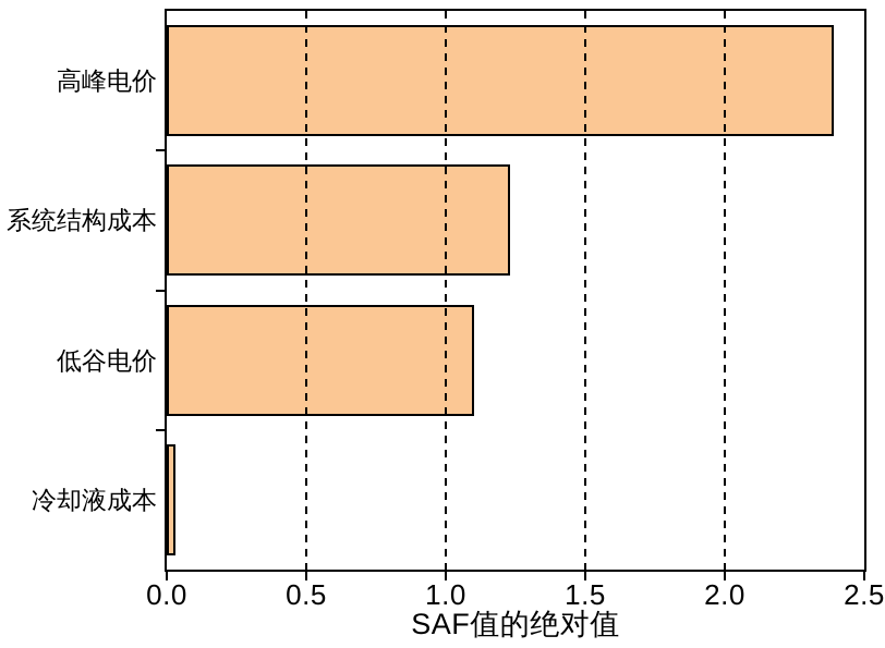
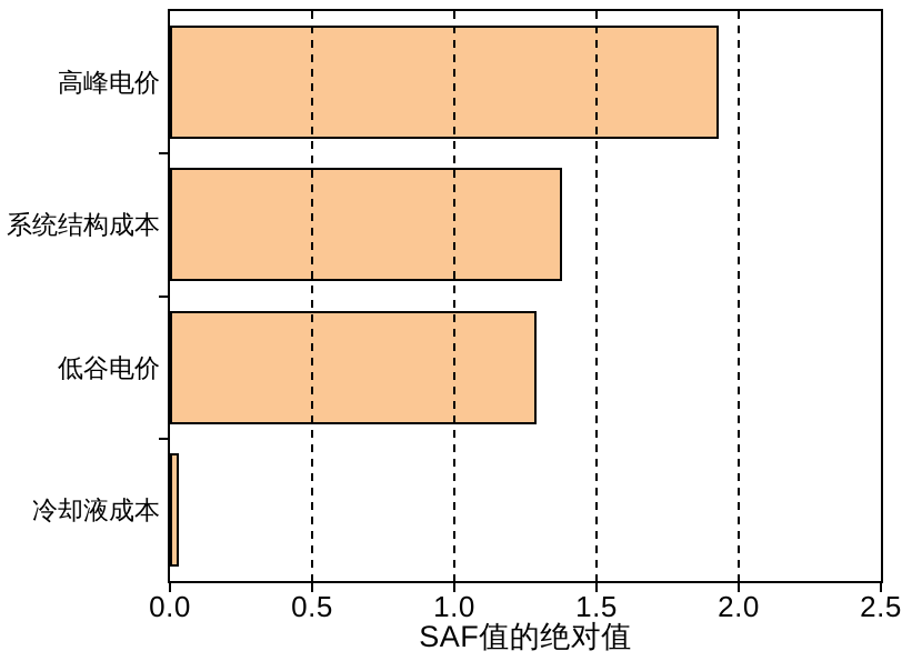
高峰电价: 2.39 -> 1.93
系统结构成本: 1.23 -> 1.38
低谷电价: 1.10 -> 1.29
